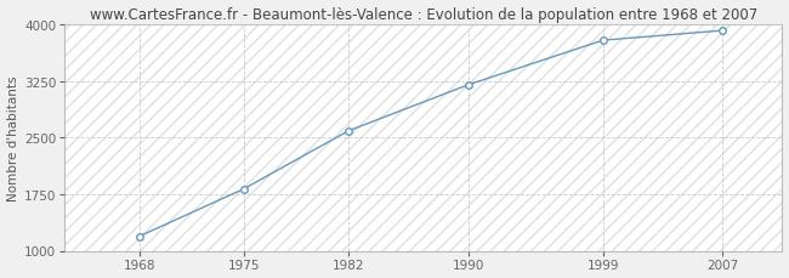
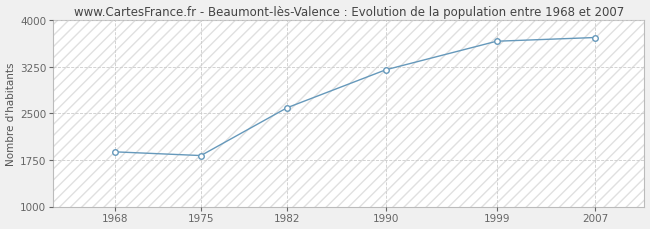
1968: 1190 -> 1880
1999: 3790 -> 3660
2007: 3920 -> 3720
